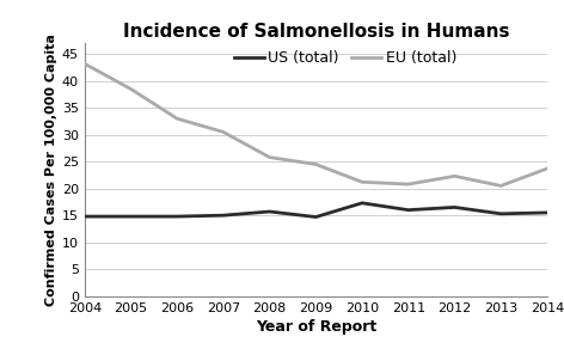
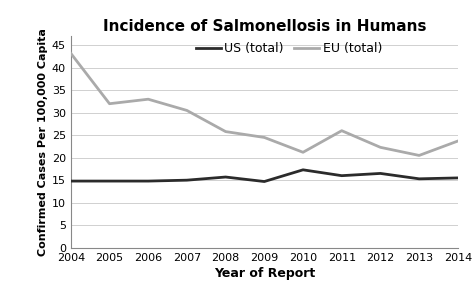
EU (total)/2005: 38.5 -> 32.0
EU (total)/2011: 20.8 -> 26.0
